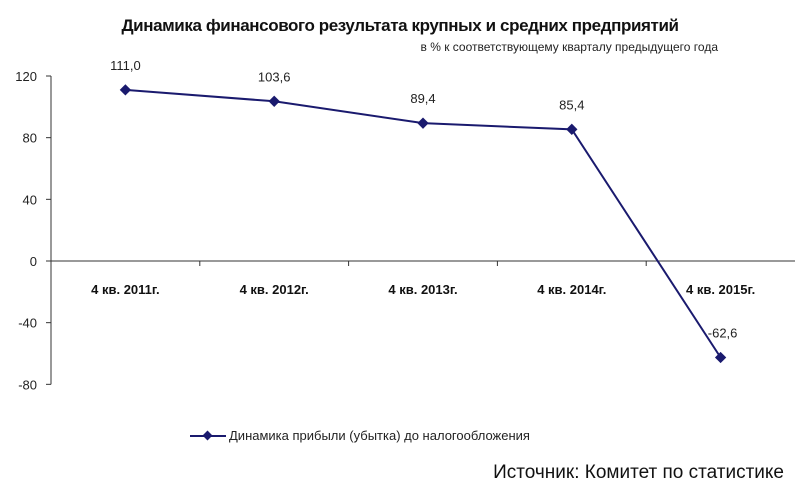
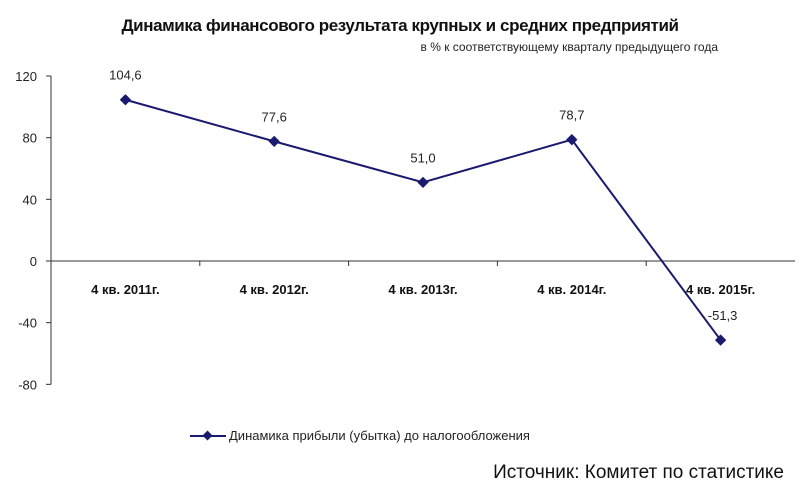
4 кв. 2011г.: 111,0 -> 104,6
4 кв. 2012г.: 103,6 -> 77,6
4 кв. 2013г.: 89,4 -> 51,0
4 кв. 2014г.: 85,4 -> 78,7
4 кв. 2015г.: -62,6 -> -51,3
